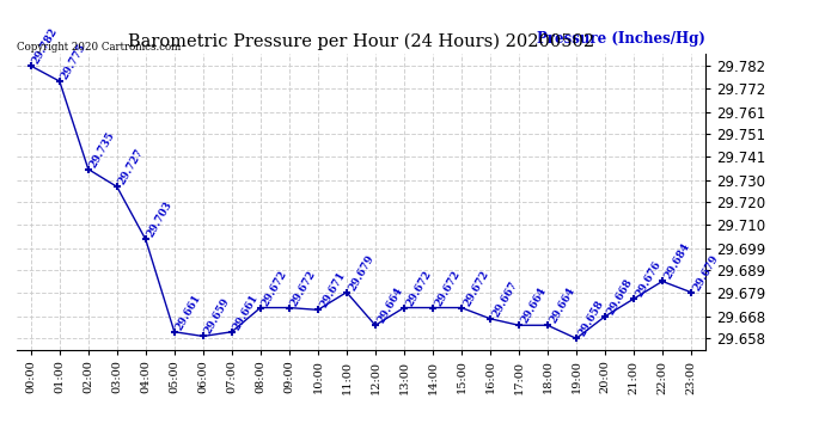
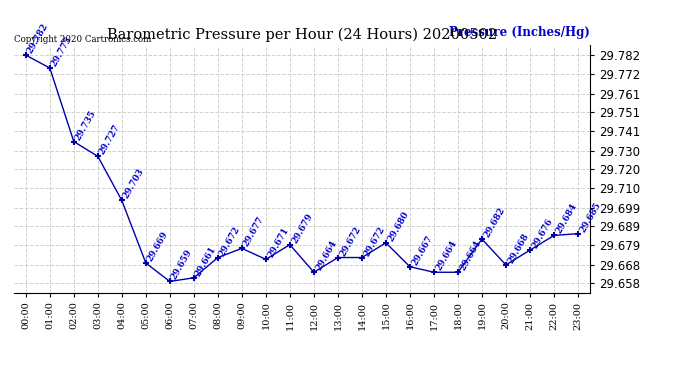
05:00: 29.661 -> 29.669
09:00: 29.672 -> 29.677
15:00: 29.672 -> 29.680
19:00: 29.658 -> 29.682
23:00: 29.679 -> 29.685
